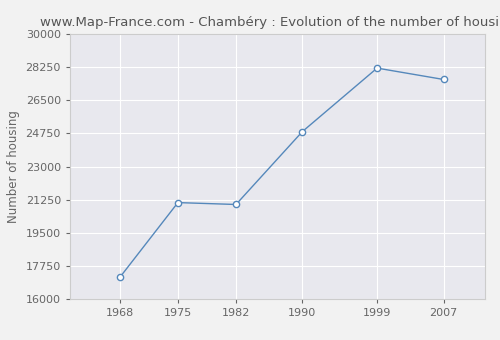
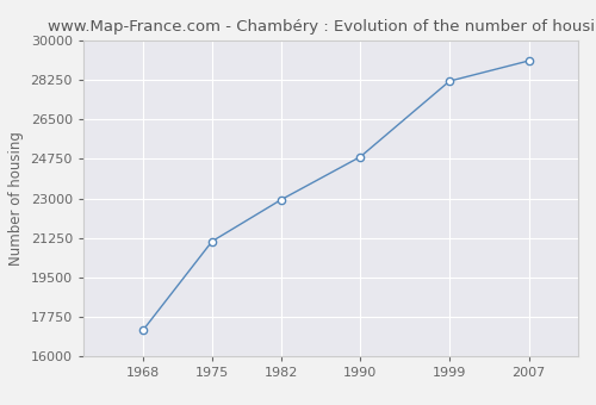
1982: 21000 -> 23000
2007: 27600 -> 29100
